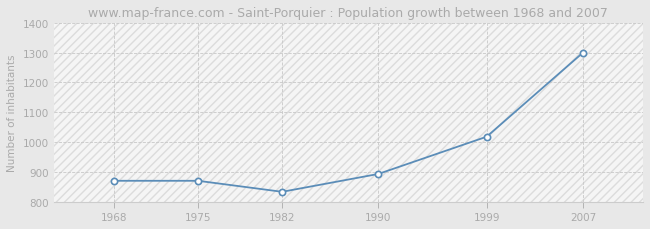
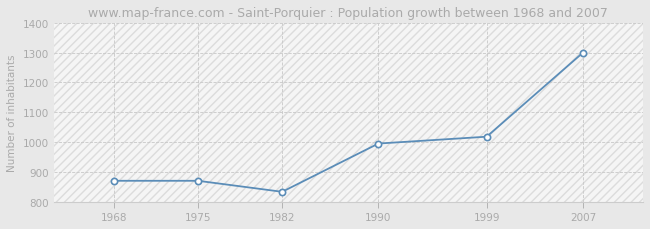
1990: 893 -> 995
